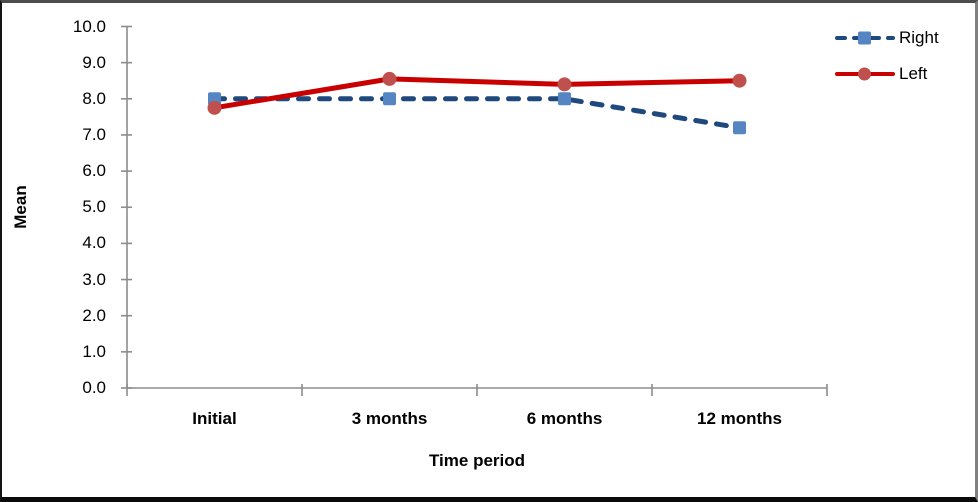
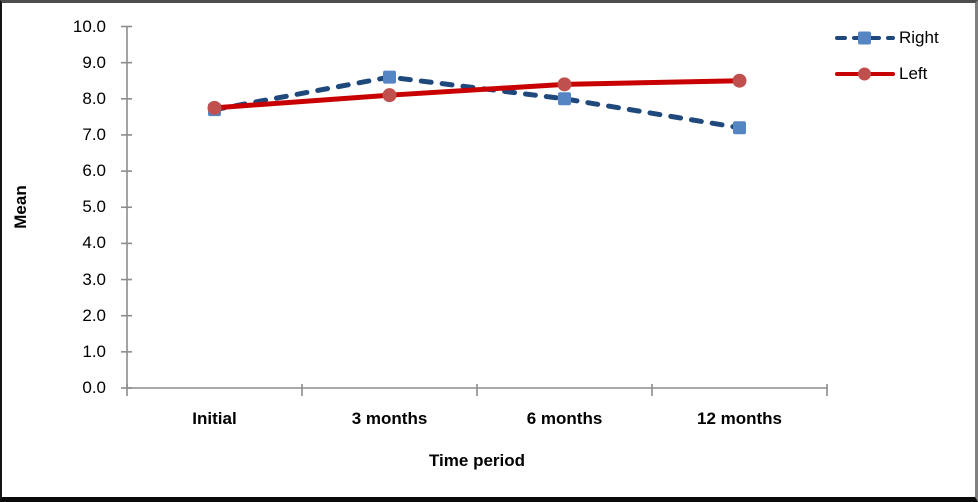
Right/Initial: 8.0 -> 7.7
Right/3 months: 8.0 -> 8.6
Left/3 months: 8.6 -> 8.1
